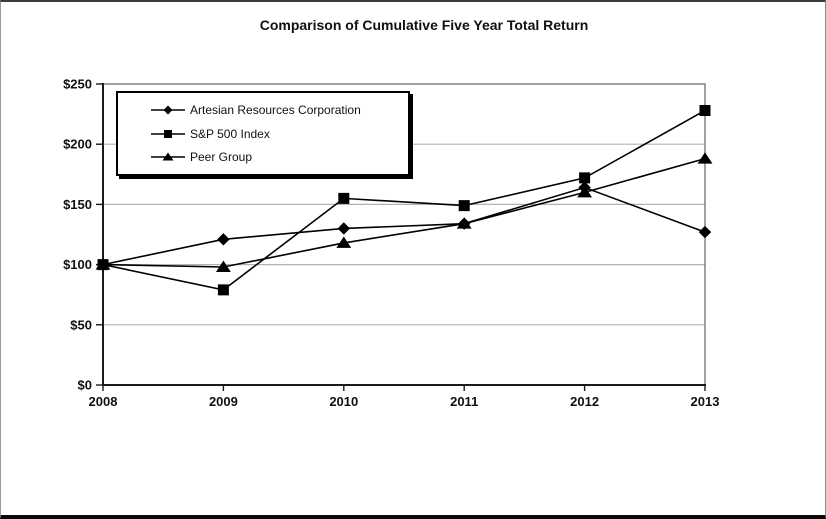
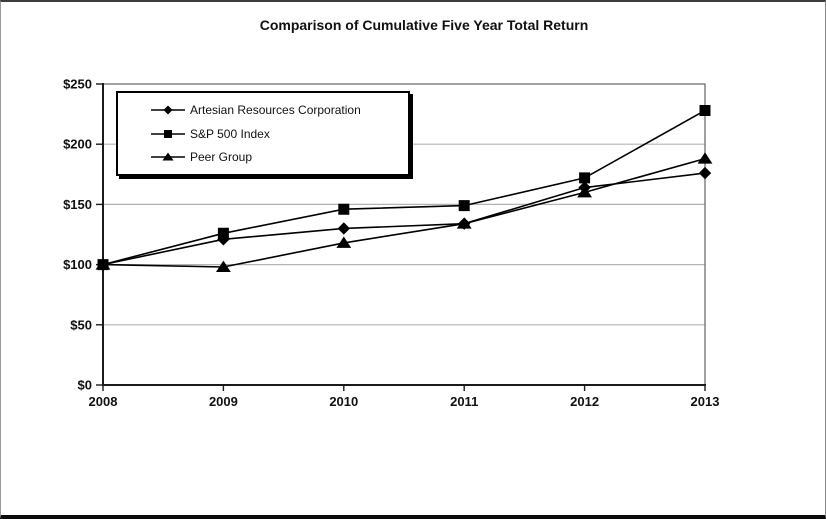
S&P 500 Index/2009: $79 -> $126
S&P 500 Index/2010: $155 -> $146
Artesian Resources Corporation/2013: $127 -> $176
